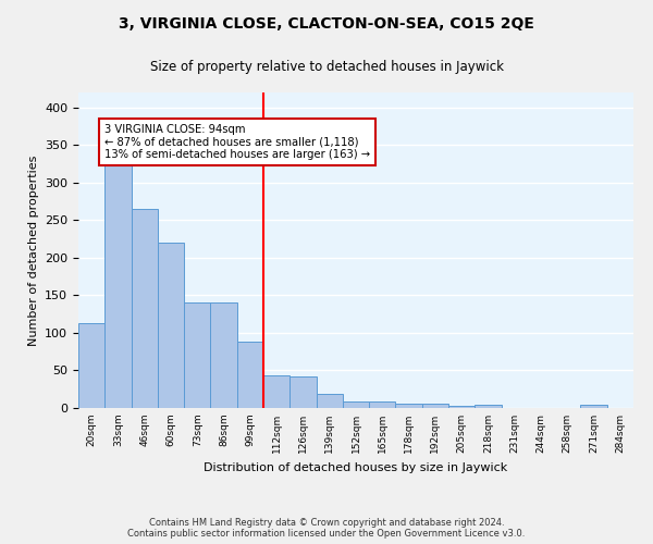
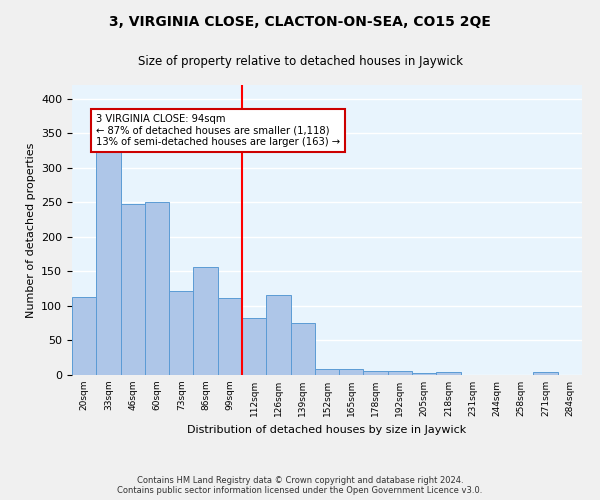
46sqm: 265 -> 248
60sqm: 220 -> 250
73sqm: 141 -> 122
86sqm: 141 -> 156
99sqm: 89 -> 112
112sqm: 44 -> 82
126sqm: 42 -> 116
139sqm: 19 -> 76
